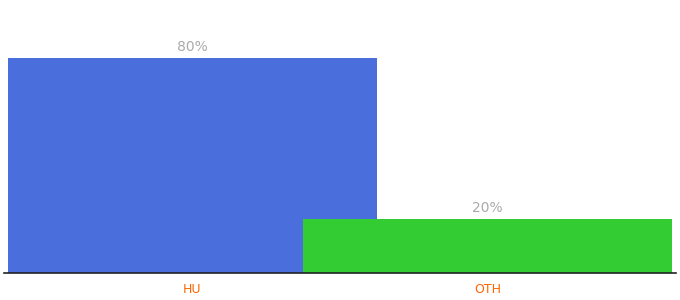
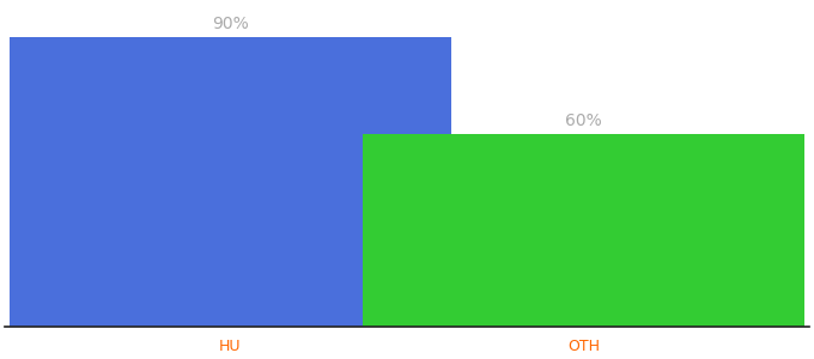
HU: 80% -> 90%
OTH: 20% -> 60%
